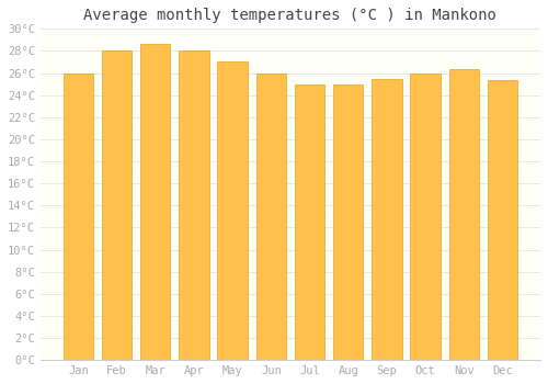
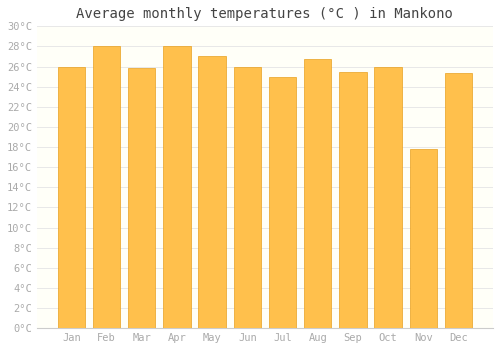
Mar: 28.6°C -> 25.9°C
Aug: 25.0°C -> 26.7°C
Nov: 26.4°C -> 17.8°C
